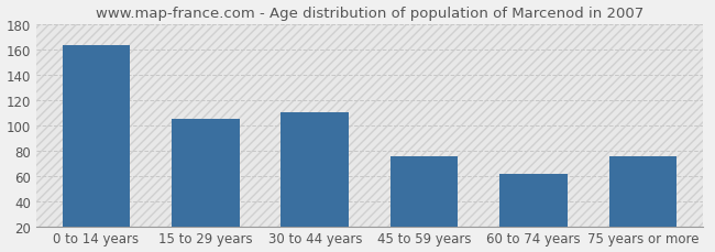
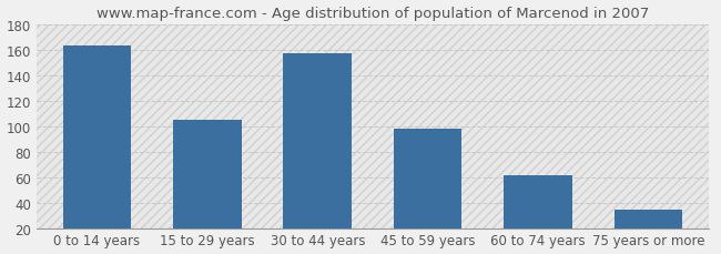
30 to 44 years: 110 -> 157
45 to 59 years: 75 -> 98
75 years or more: 75 -> 34
